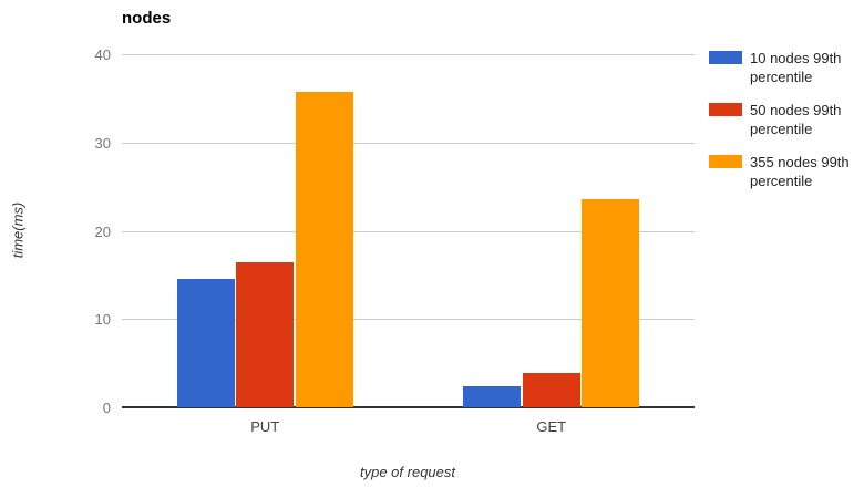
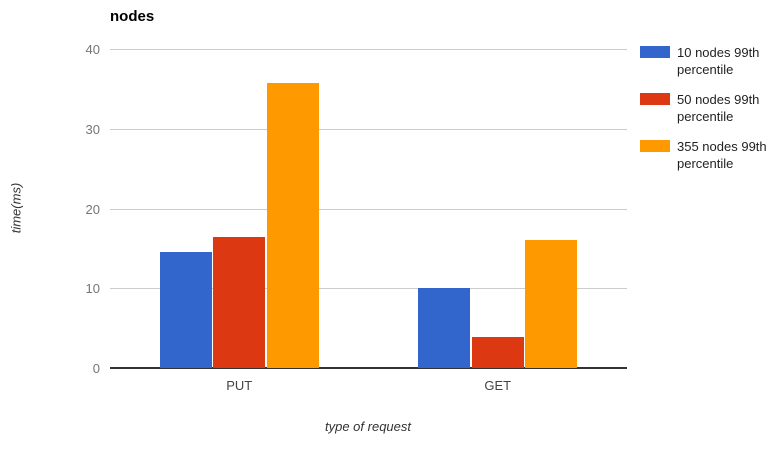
10 nodes 99th percentile/GET: 2 -> 10
355 nodes 99th percentile/GET: 24 -> 16
